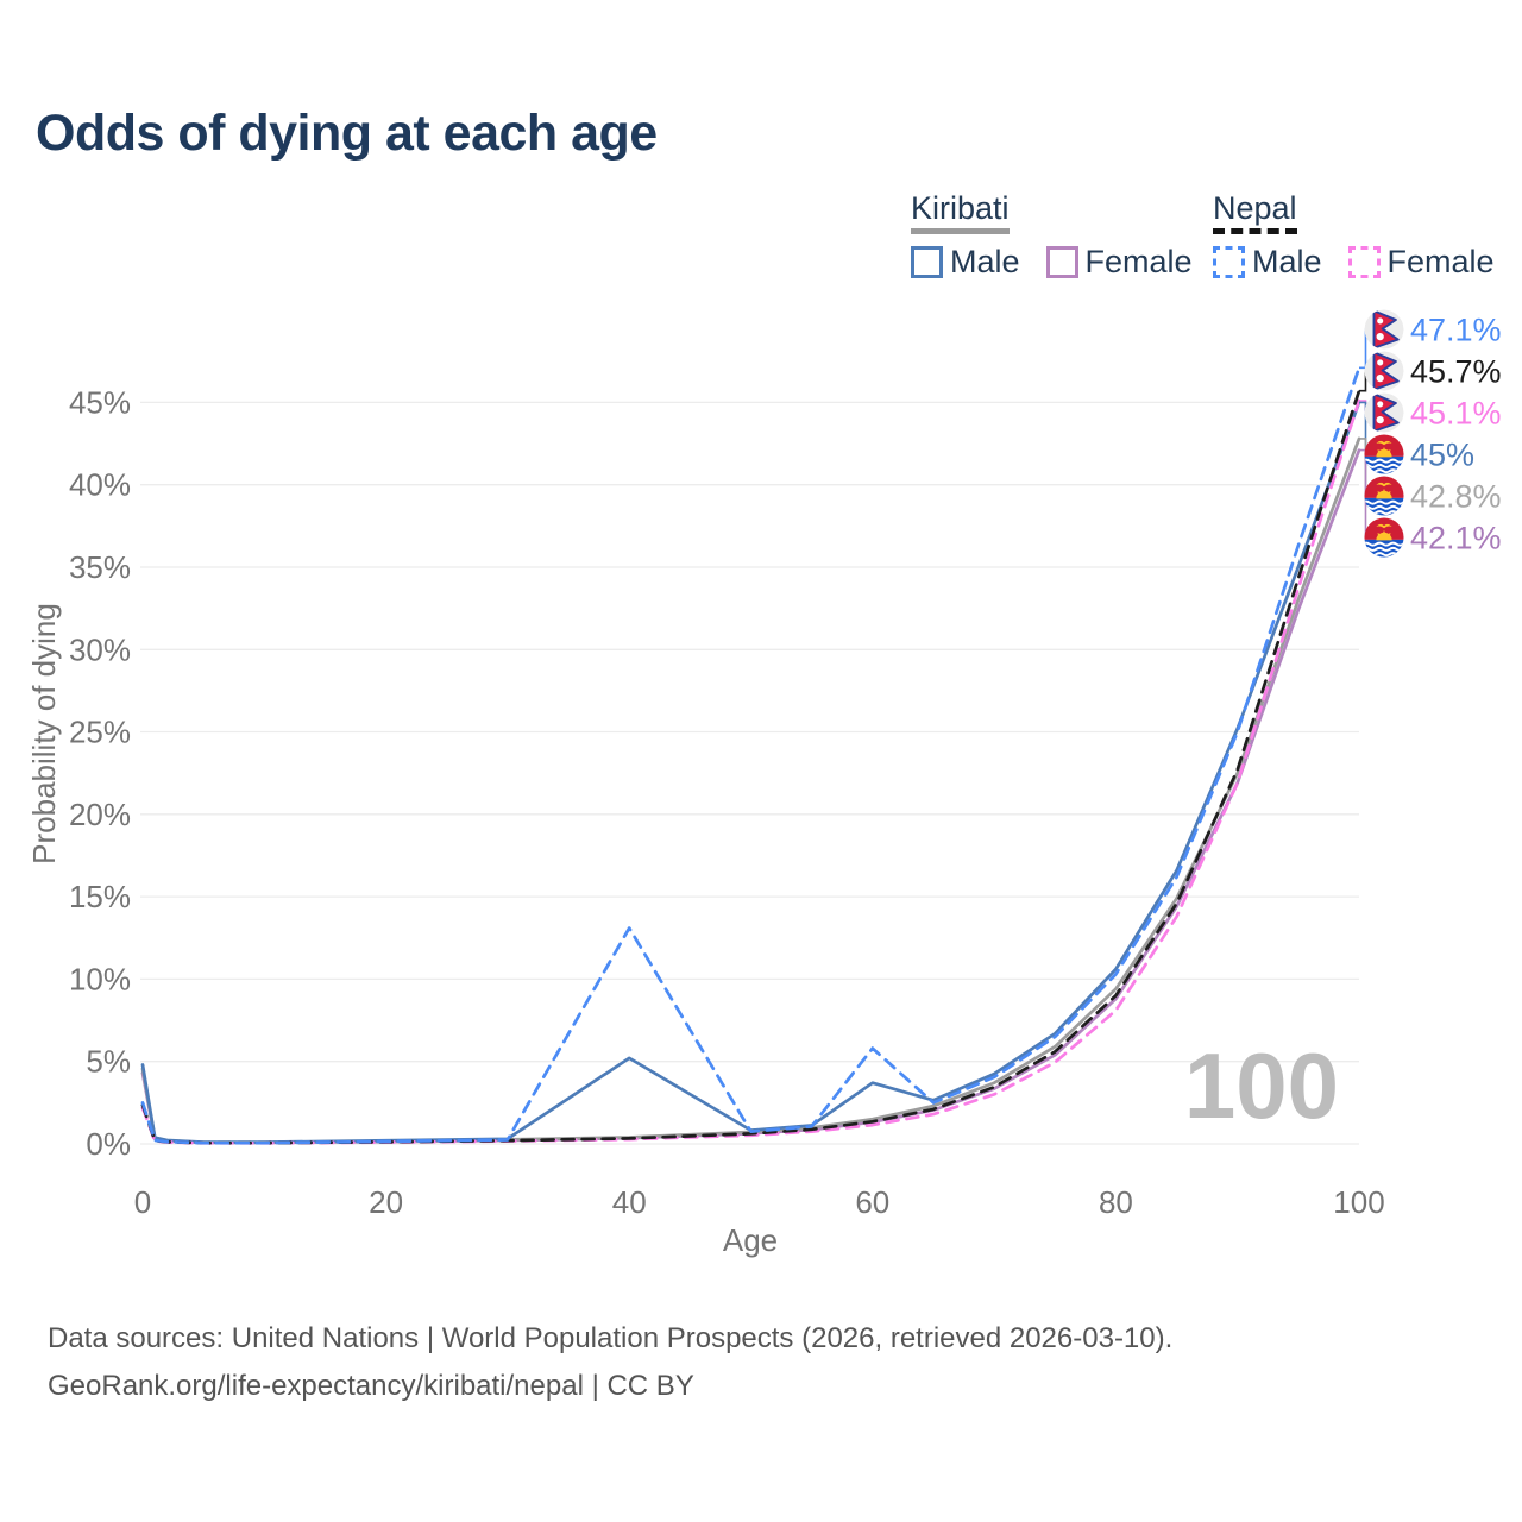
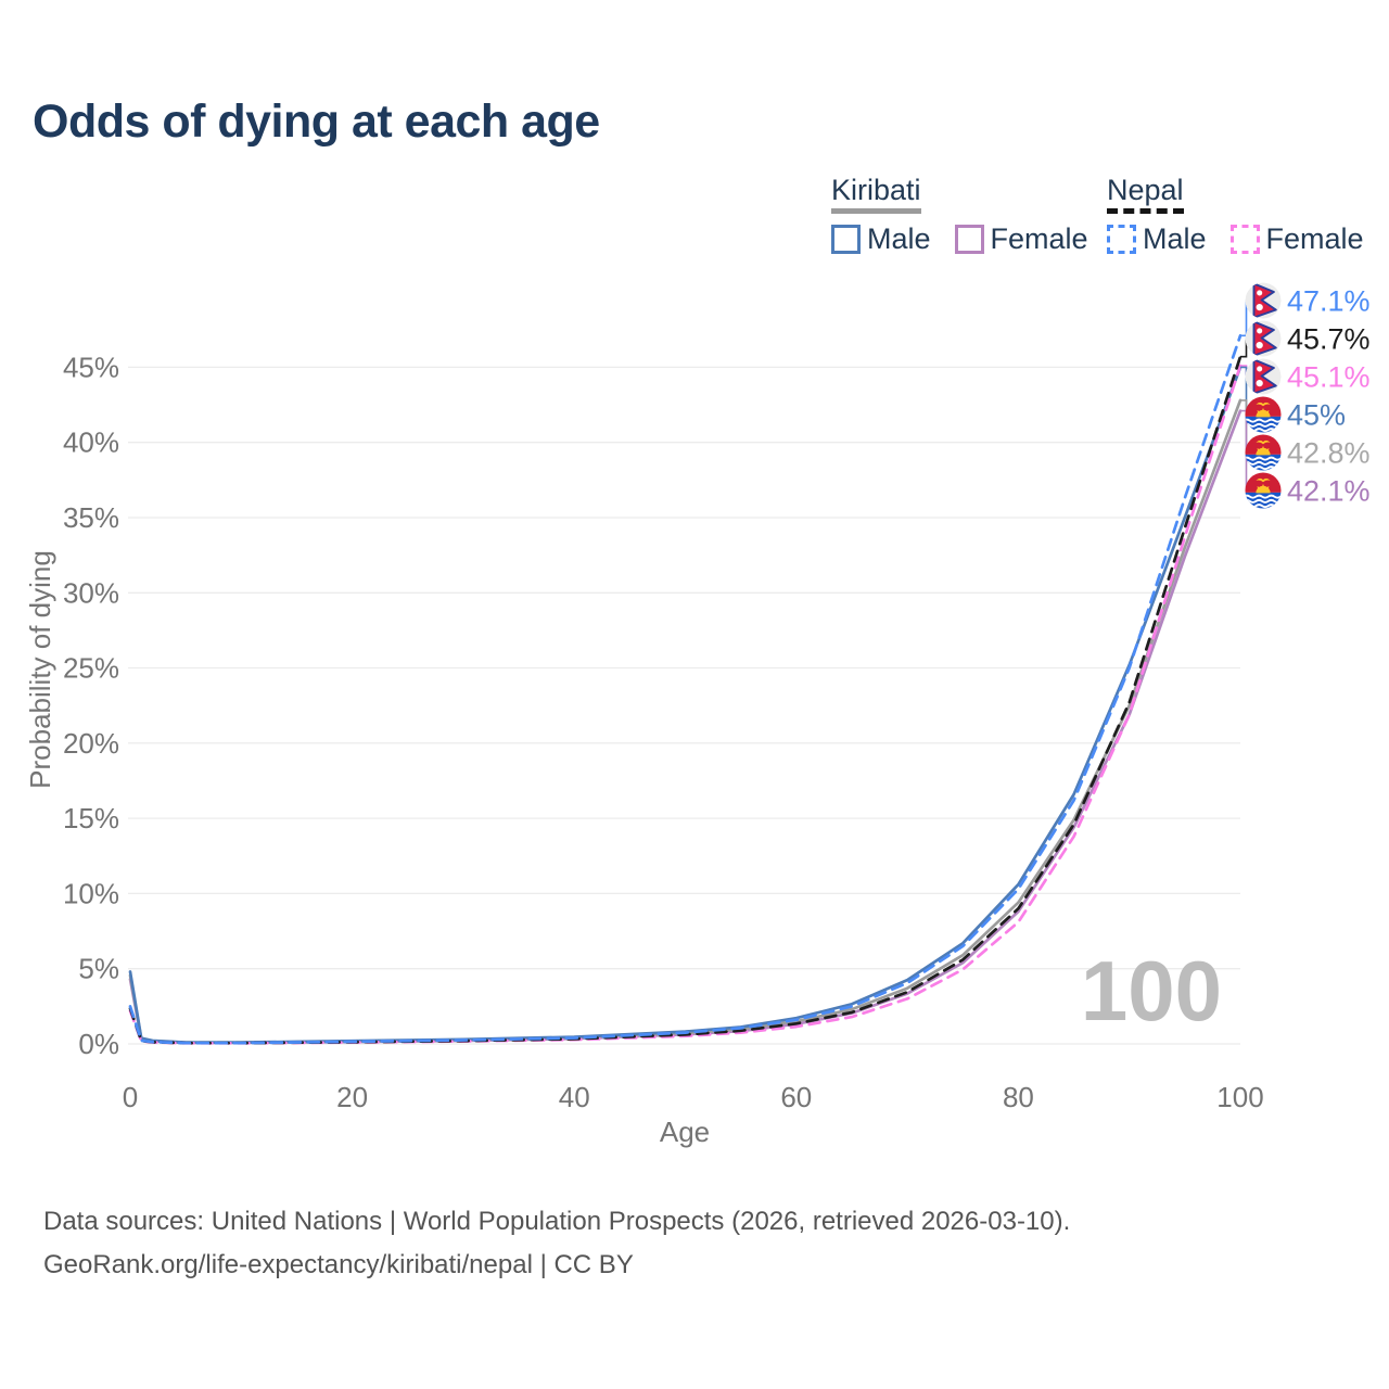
Nepal Male/40: 13.1% -> 0.4%
Kiribati Male/40: 5.2% -> 0.5%
Nepal Male/60: 5.8% -> 1.6%
Kiribati Male/60: 3.7% -> 1.7%
